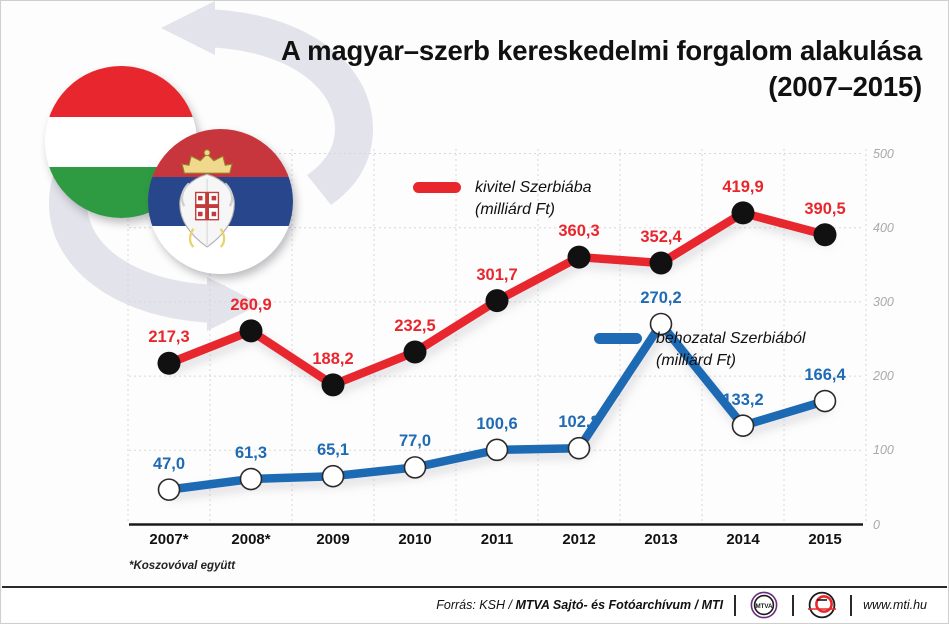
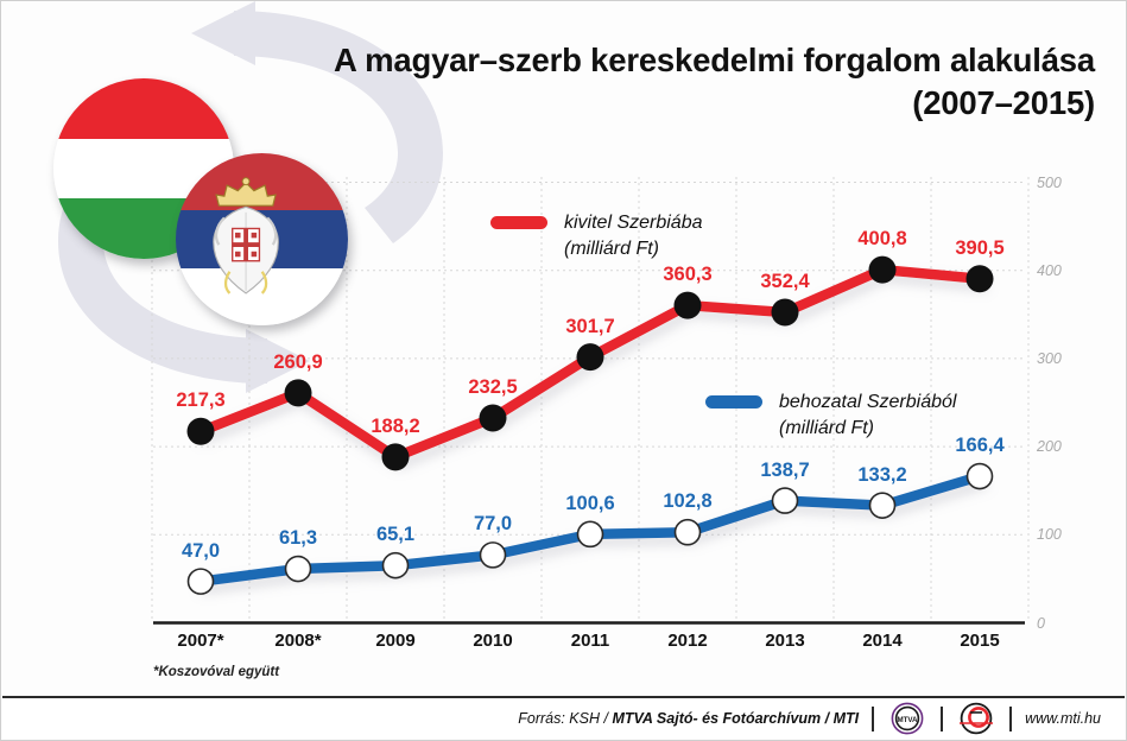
behozatal Szerbiából/2013: 270,2 -> 138,7
kivitel Szerbiába/2014: 419,9 -> 400,8
